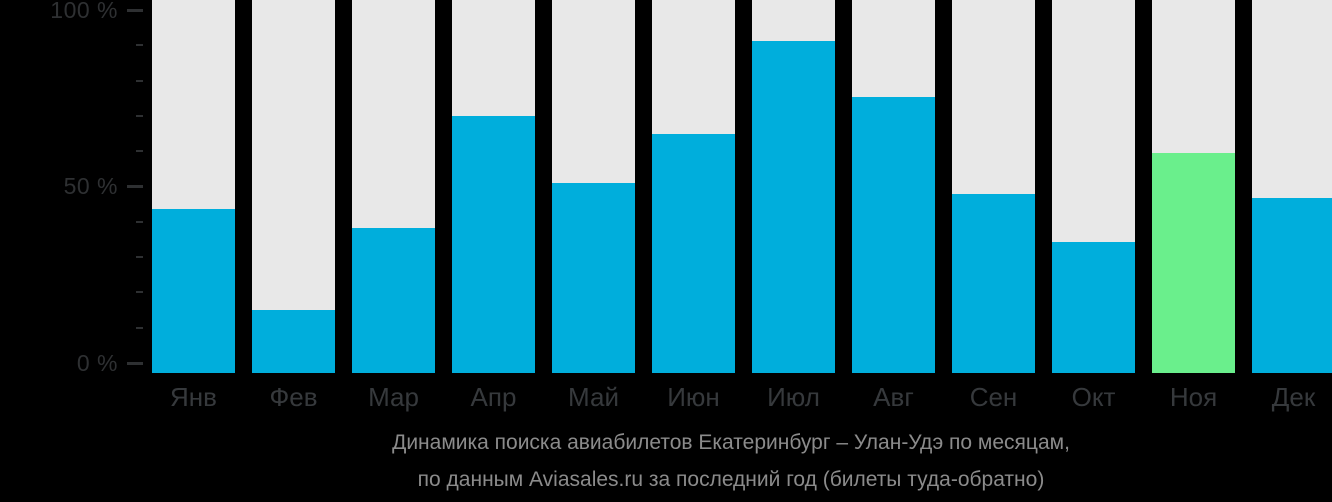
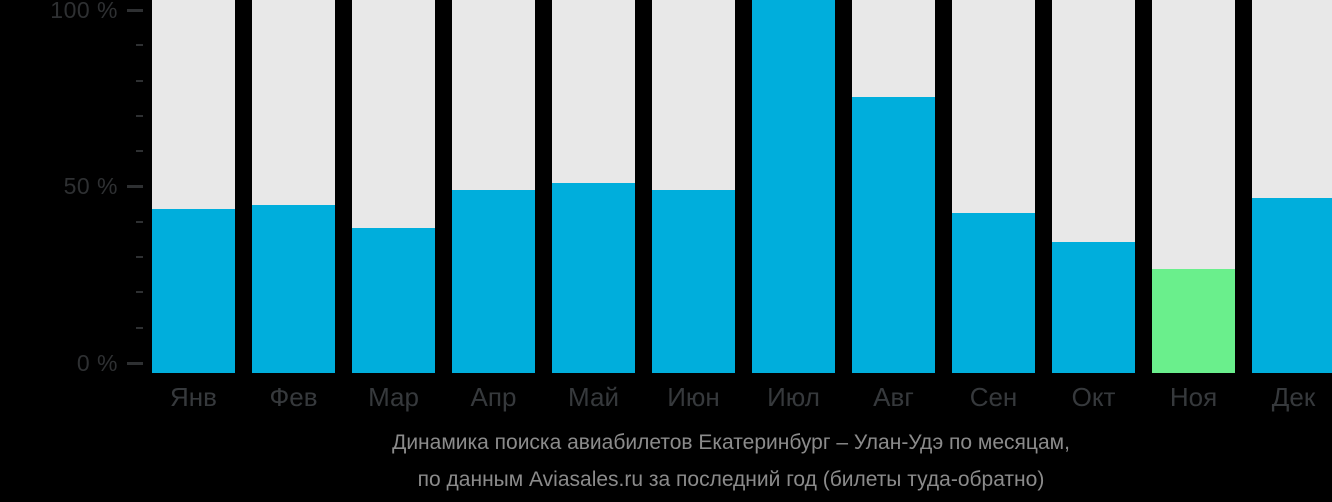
Фев: 17% -> 45%
Апр: 69% -> 49%
Июн: 64% -> 49%
Июл: 89% -> 100%
Сен: 48% -> 43%
Ноя: 59% -> 28%
